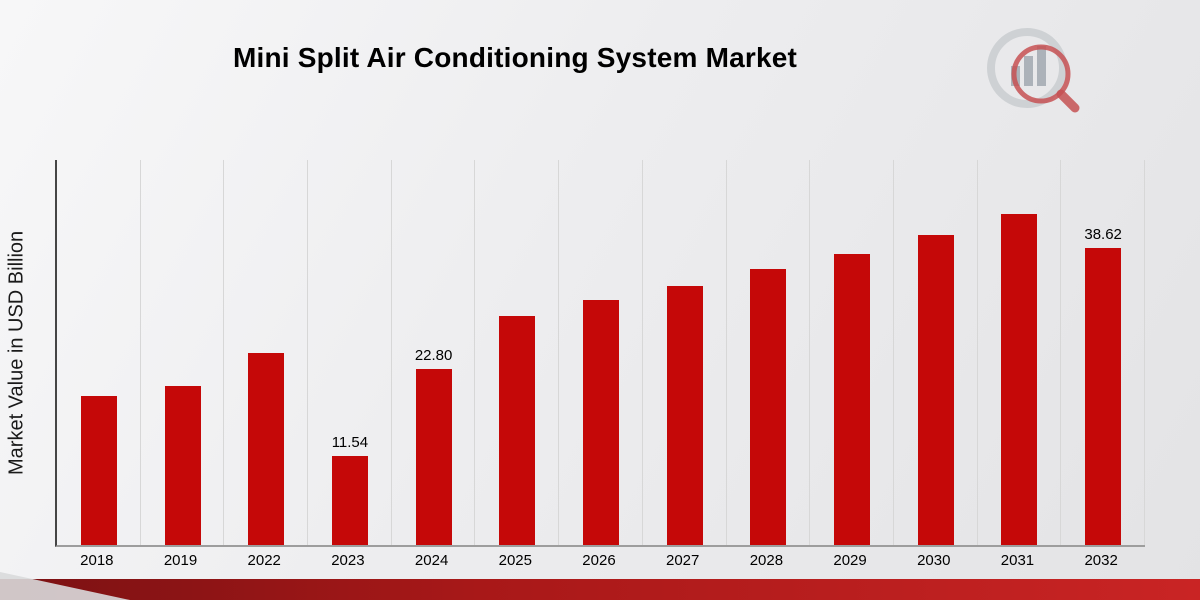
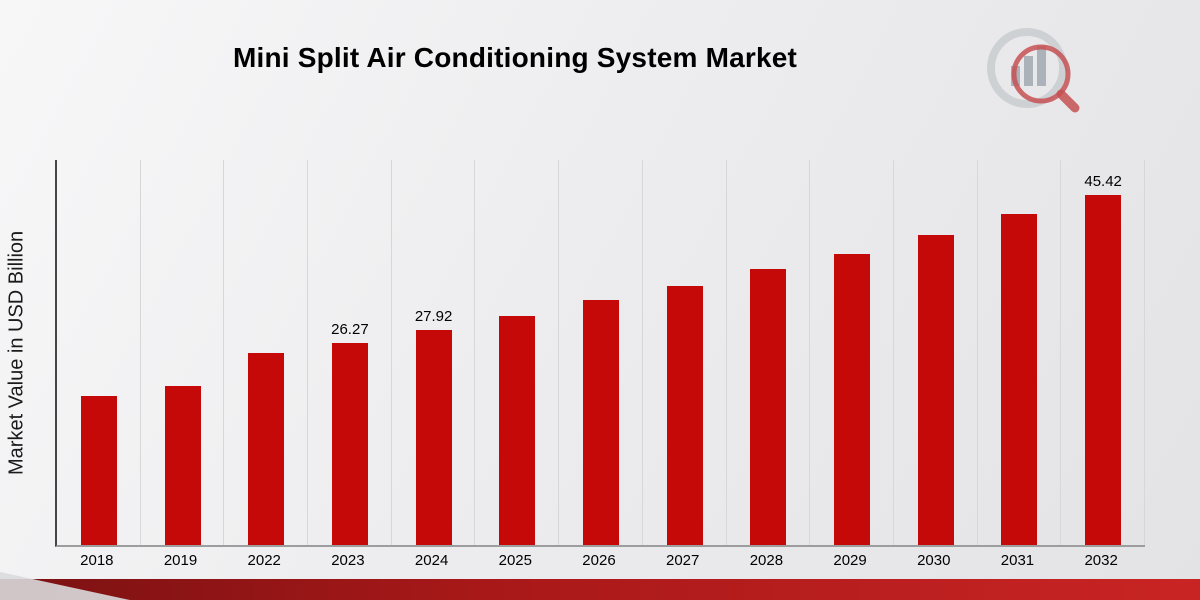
2023: 11.54 -> 26.27
2024: 22.80 -> 27.92
2032: 38.62 -> 45.42
